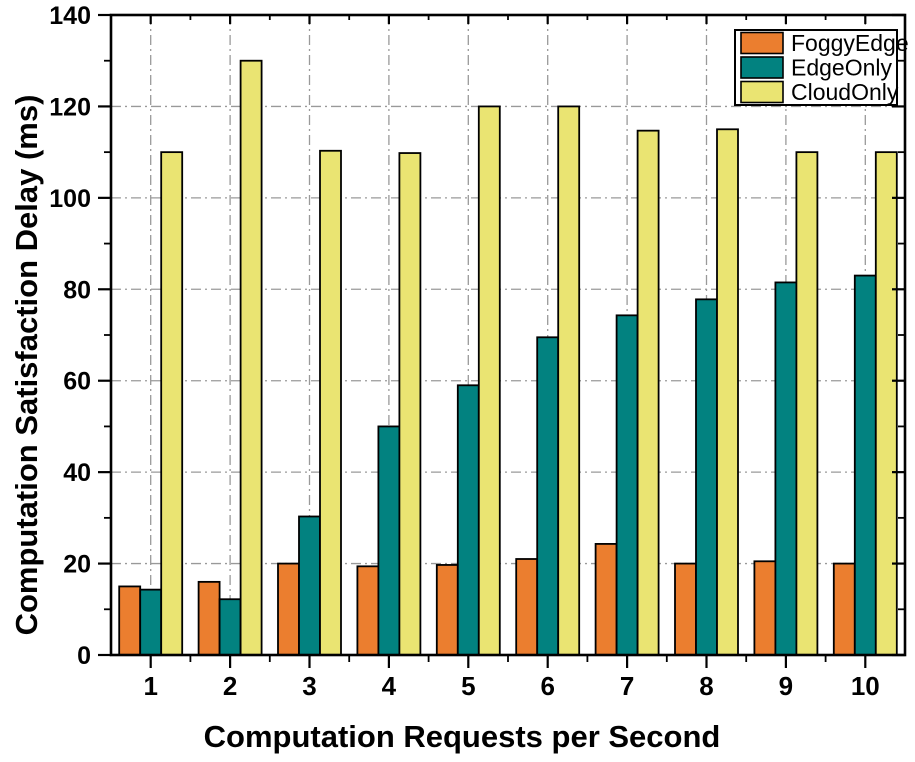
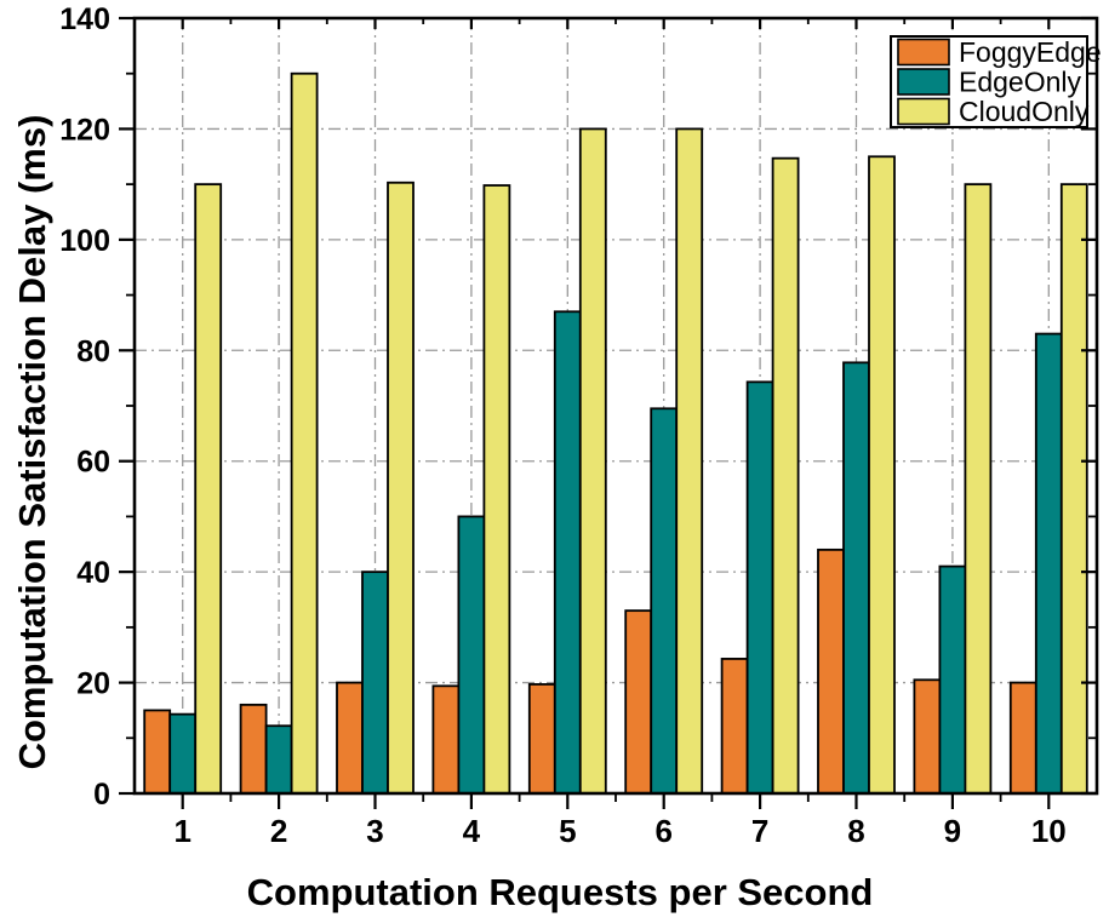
EdgeOnly/3: 30 -> 40
EdgeOnly/5: 59 -> 87
FoggyEdge/6: 21 -> 33
FoggyEdge/8: 20 -> 44
EdgeOnly/9: 82 -> 41
